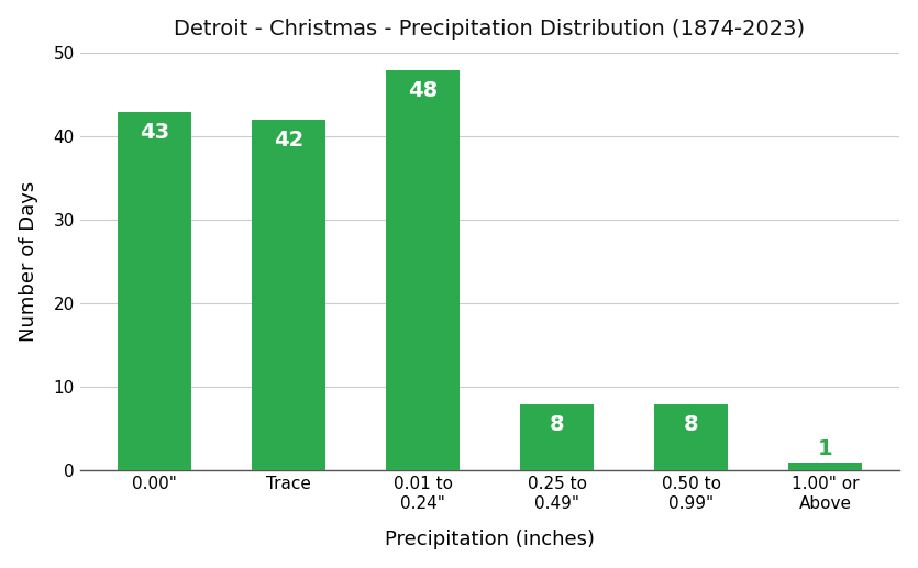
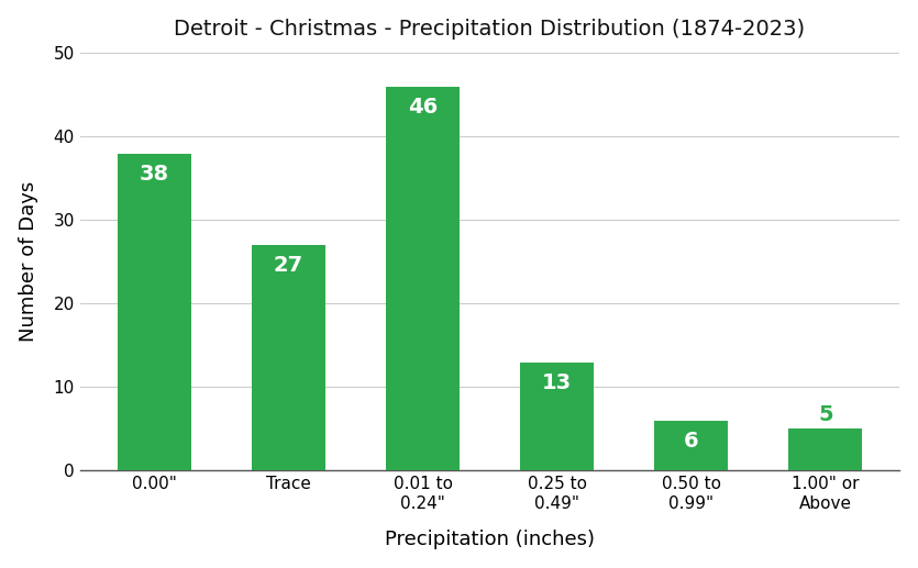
0.00": 43 -> 38
Trace: 42 -> 27
0.01 to 0.24": 48 -> 46
0.25 to 0.49": 8 -> 13
0.50 to 0.99": 8 -> 6
1.00" or Above: 1 -> 5
